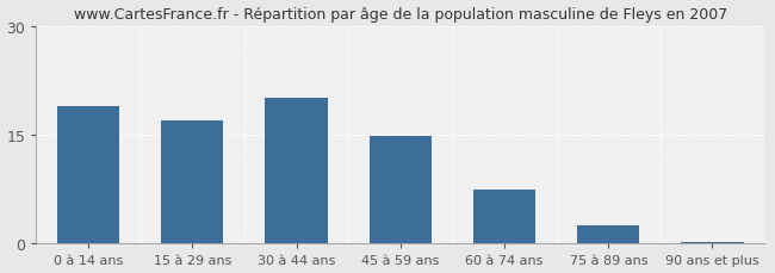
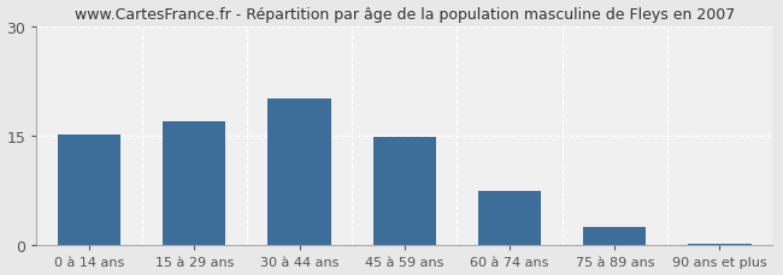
0 à 14 ans: 19.0 -> 15.2
